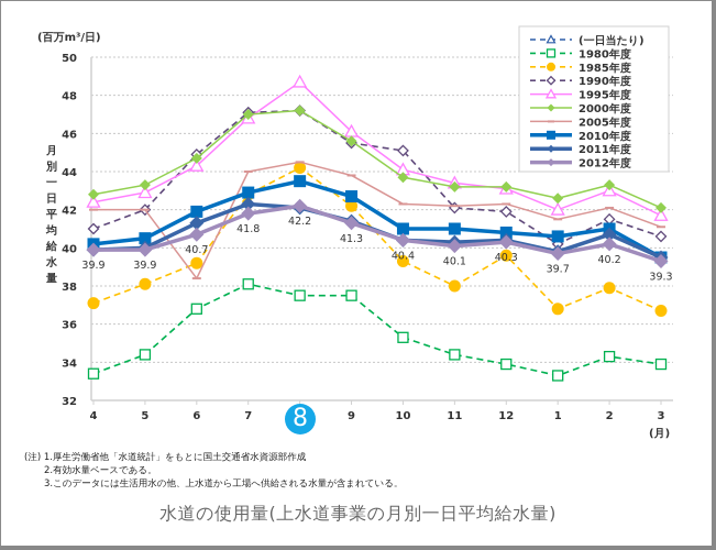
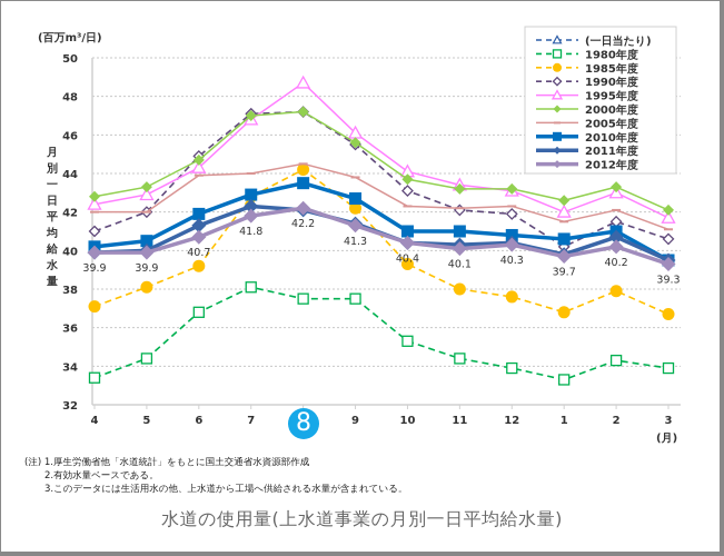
2005年度/6: 38.4 -> 43.9
1990年度/10: 45.1 -> 43.1
1985年度/12: 39.6 -> 37.6
